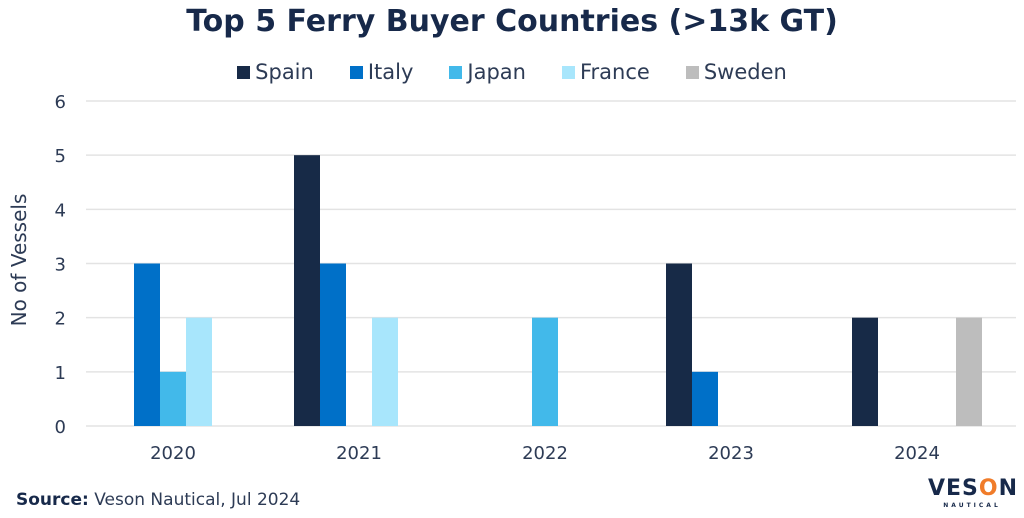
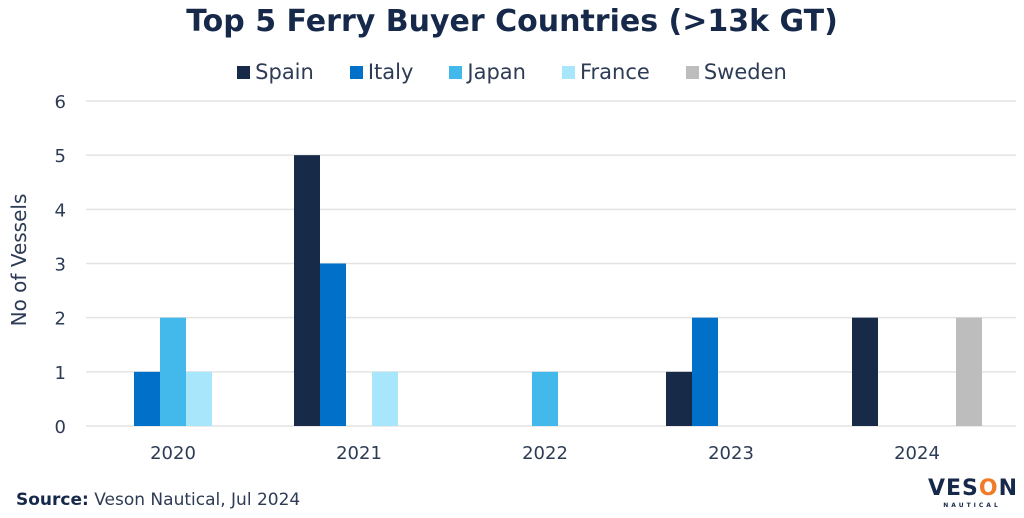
Italy/2020: 3 -> 1
Japan/2020: 1 -> 2
France/2020: 2 -> 1
France/2021: 2 -> 1
Japan/2022: 2 -> 1
Spain/2023: 3 -> 1
Italy/2023: 1 -> 2
